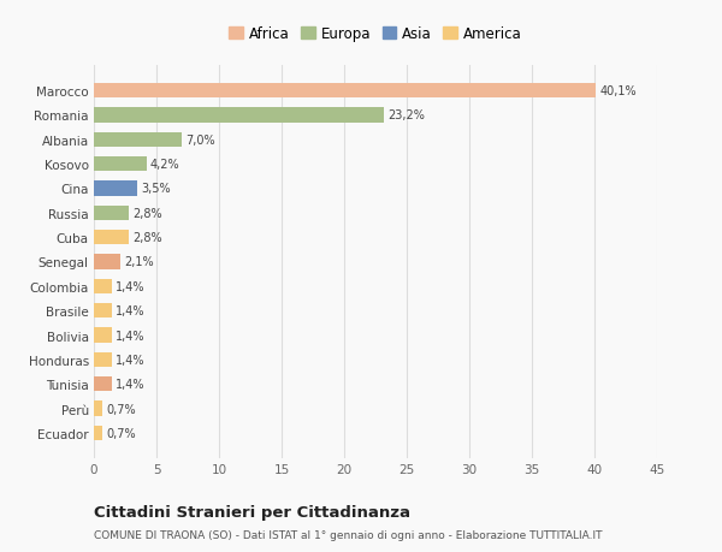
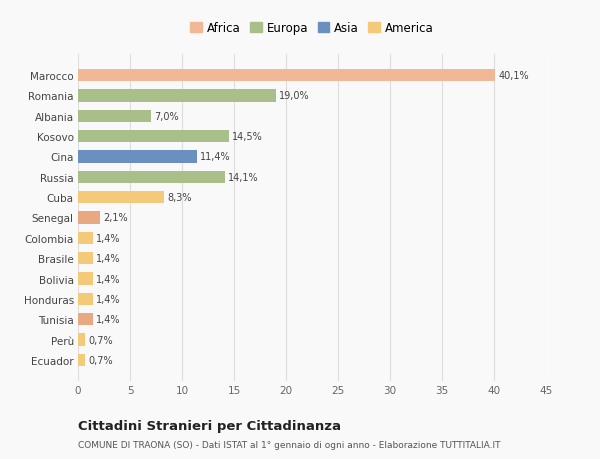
Romania: 23,2% -> 19,0%
Kosovo: 4,2% -> 14,5%
Cina: 3,5% -> 11,4%
Russia: 2,8% -> 14,1%
Cuba: 2,8% -> 8,3%
